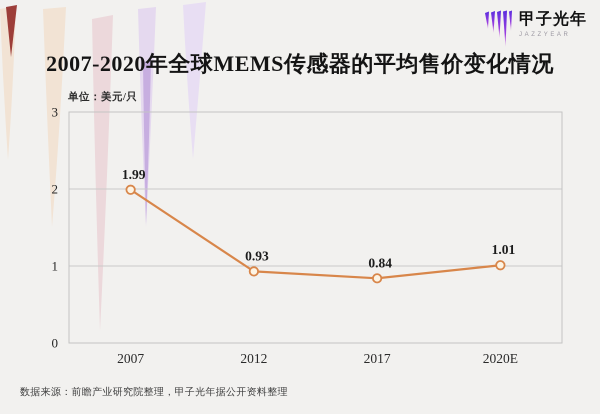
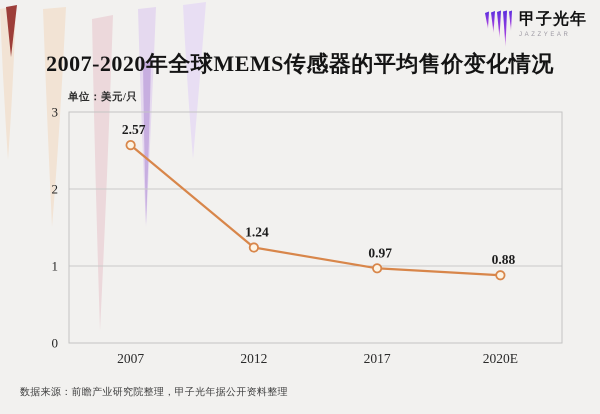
2007: 1.99 -> 2.57
2012: 0.93 -> 1.24
2017: 0.84 -> 0.97
2020E: 1.01 -> 0.88
